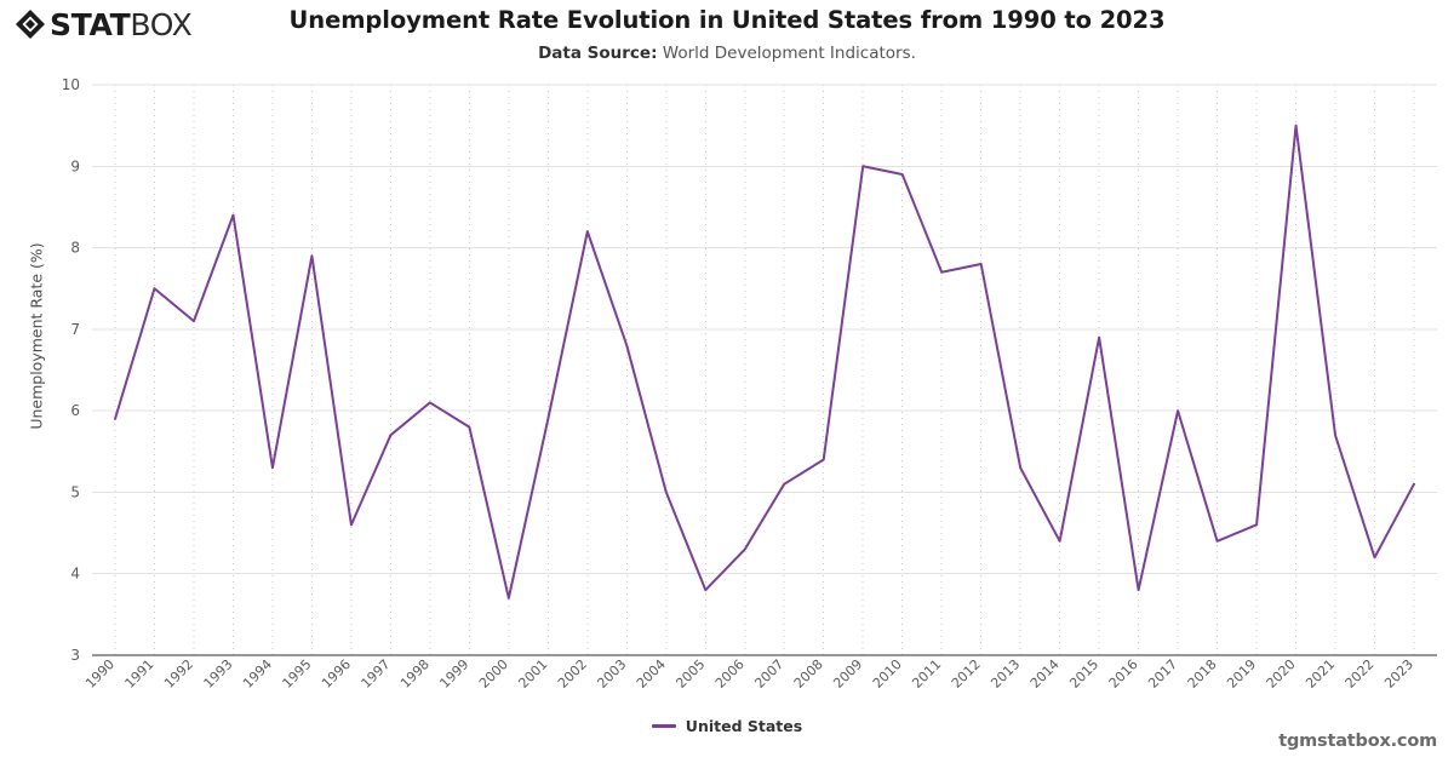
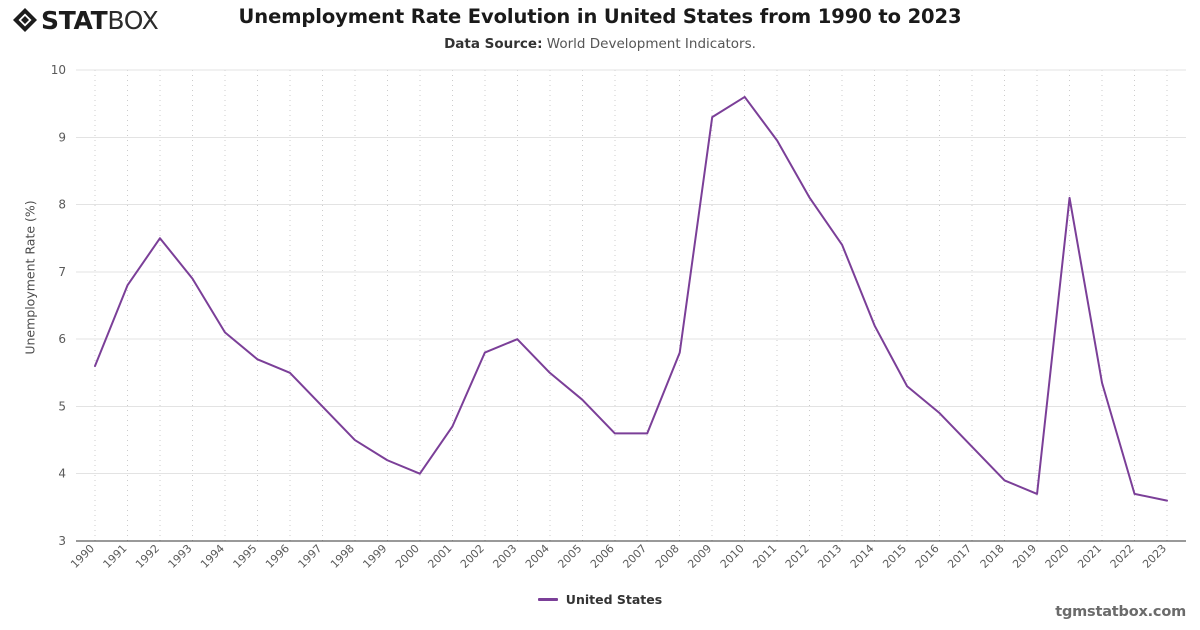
1990: 5.9 -> 5.6
1991: 7.5 -> 6.8
1992: 7.1 -> 7.5
1993: 8.4 -> 6.9
1994: 5.3 -> 6.1
1995: 7.9 -> 5.7
1996: 4.6 -> 5.5
1997: 5.7 -> 5.0
1998: 6.1 -> 4.5
1999: 5.8 -> 4.2
2000: 3.7 -> 4.0
2001: 5.9 -> 4.7
2002: 8.2 -> 5.8
2003: 6.8 -> 6.0
2004: 5.0 -> 5.5
2005: 3.8 -> 5.1
2006: 4.3 -> 4.6
2007: 5.1 -> 4.6
2008: 5.4 -> 5.8
2009: 9.0 -> 9.3
2010: 8.9 -> 9.6
2011: 7.7 -> 8.9
2012: 7.8 -> 8.1
2013: 5.3 -> 7.4
2014: 4.4 -> 6.2
2015: 6.9 -> 5.3
2016: 3.8 -> 4.9
2017: 6.0 -> 4.4
2018: 4.4 -> 3.9
2019: 4.6 -> 3.7
2020: 9.5 -> 8.1
2021: 5.7 -> 5.3
2022: 4.2 -> 3.7
2023: 5.1 -> 3.6
